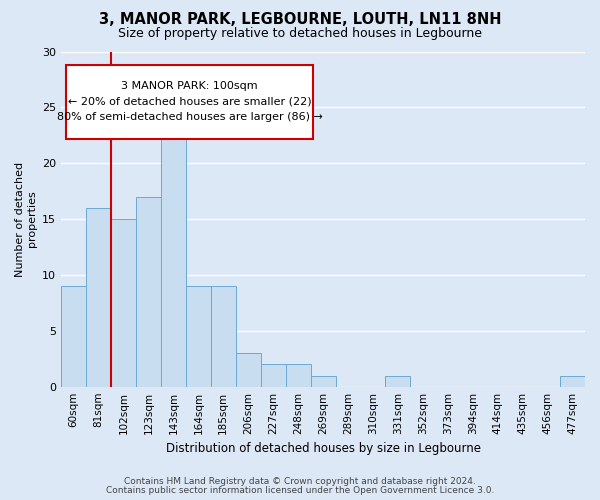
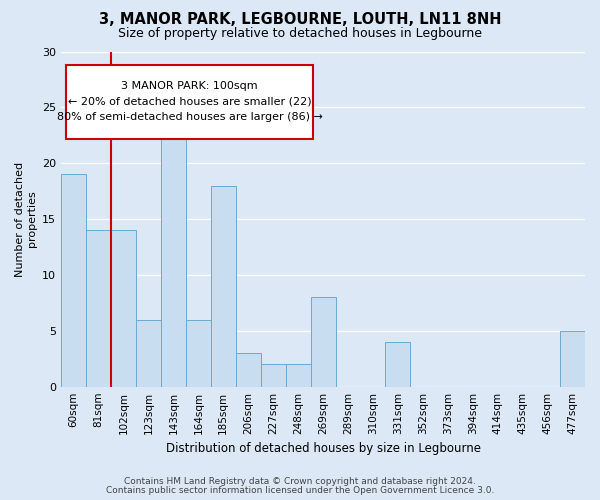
60sqm: 9 -> 19
81sqm: 16 -> 14
102sqm: 15 -> 14
123sqm: 17 -> 6
164sqm: 9 -> 6
185sqm: 9 -> 18
269sqm: 1 -> 8
331sqm: 1 -> 4
477sqm: 1 -> 5
